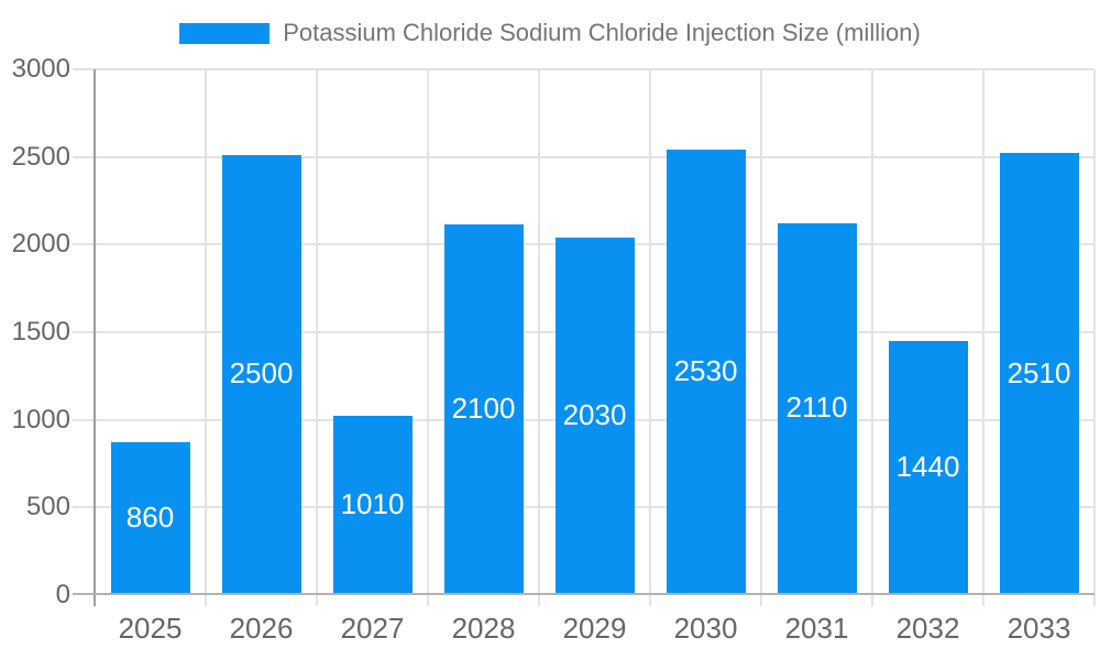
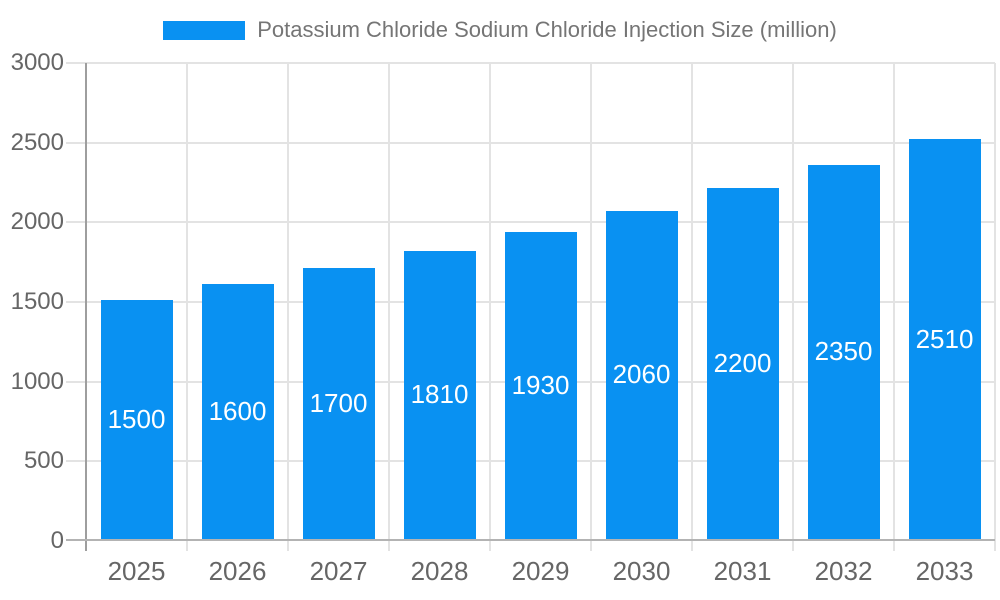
2025: 860 -> 1500
2026: 2500 -> 1600
2027: 1010 -> 1700
2028: 2100 -> 1810
2029: 2030 -> 1930
2030: 2530 -> 2060
2031: 2110 -> 2200
2032: 1440 -> 2350
